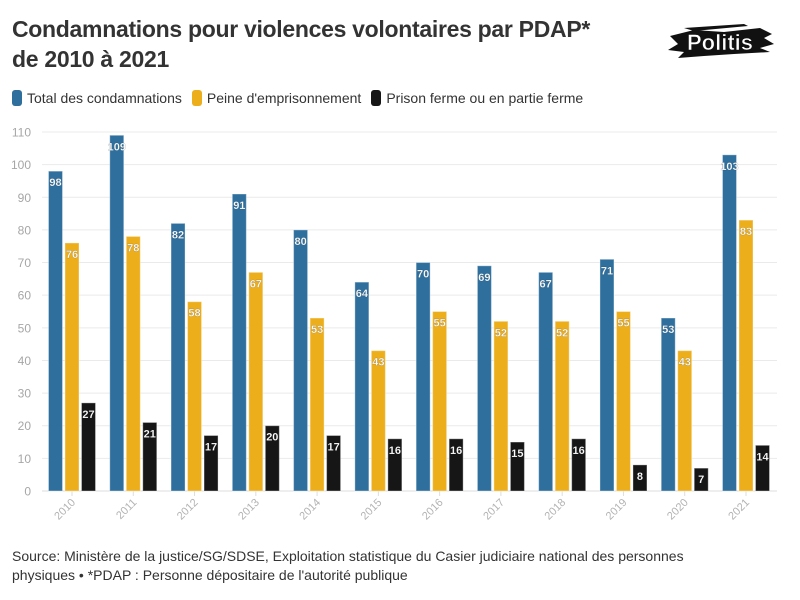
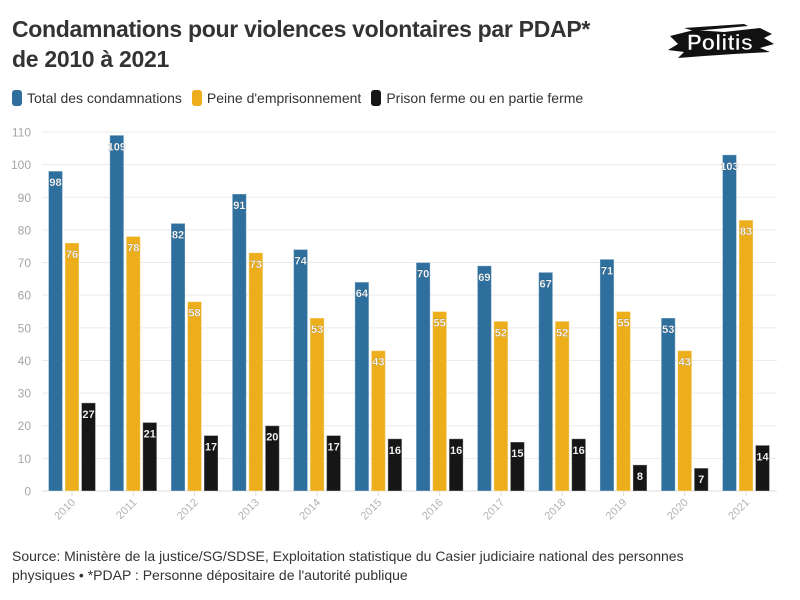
Peine d'emprisonnement/2013: 67 -> 73
Total des condamnations/2014: 80 -> 74
